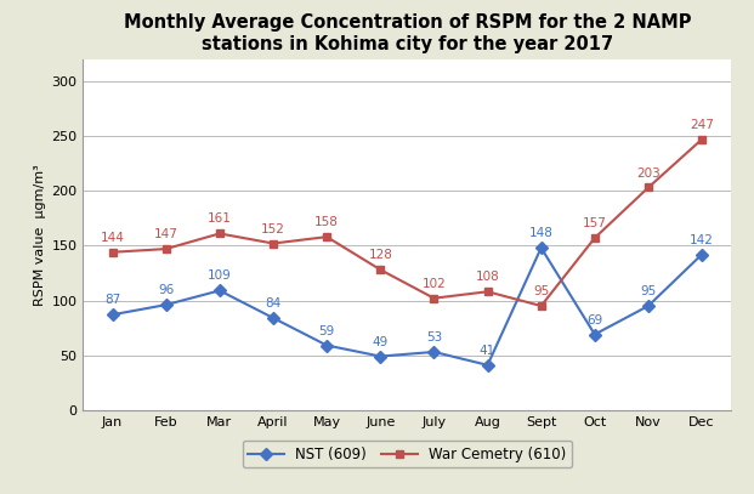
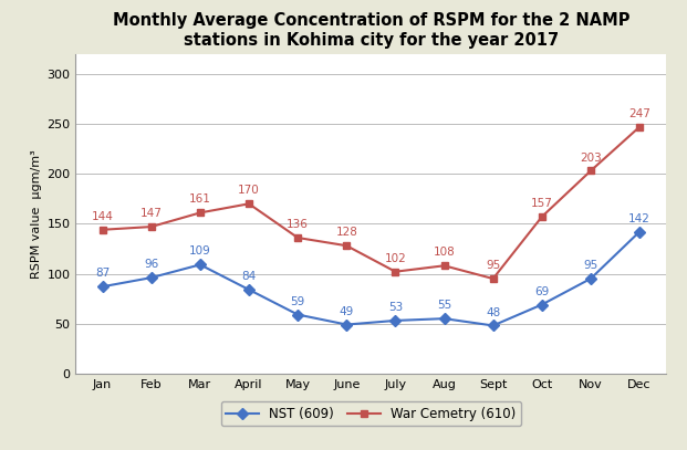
War Cemetry (610)/April: 152 -> 170
War Cemetry (610)/May: 158 -> 136
NST (609)/Aug: 41 -> 55
NST (609)/Sept: 148 -> 48
